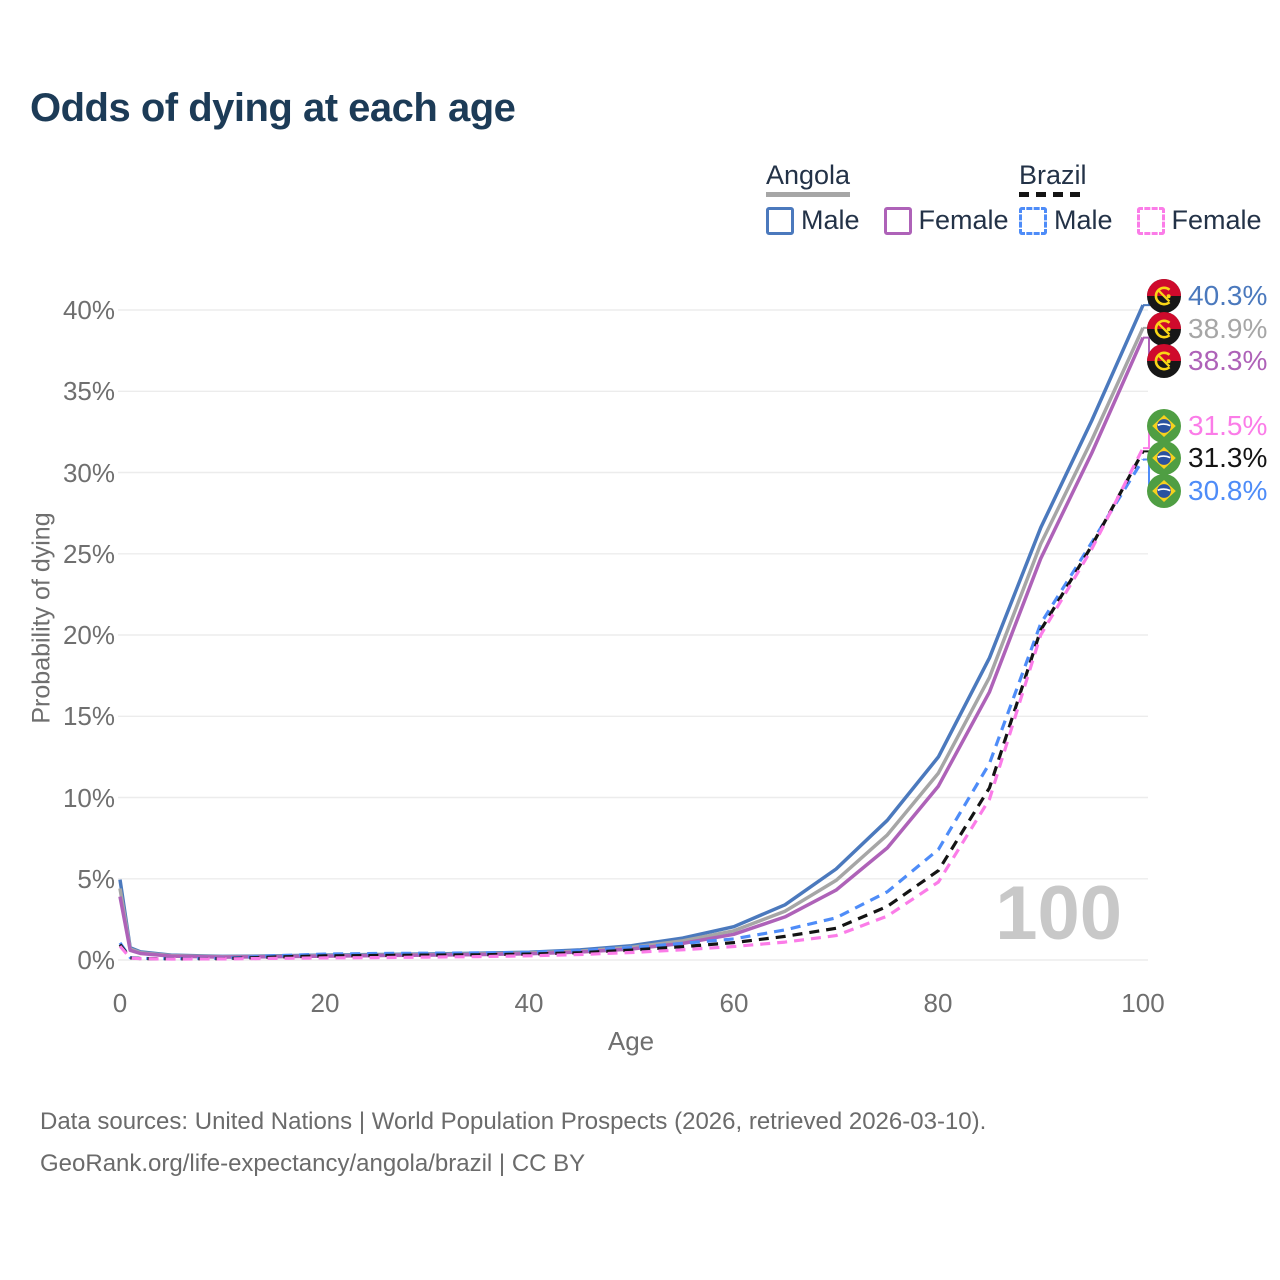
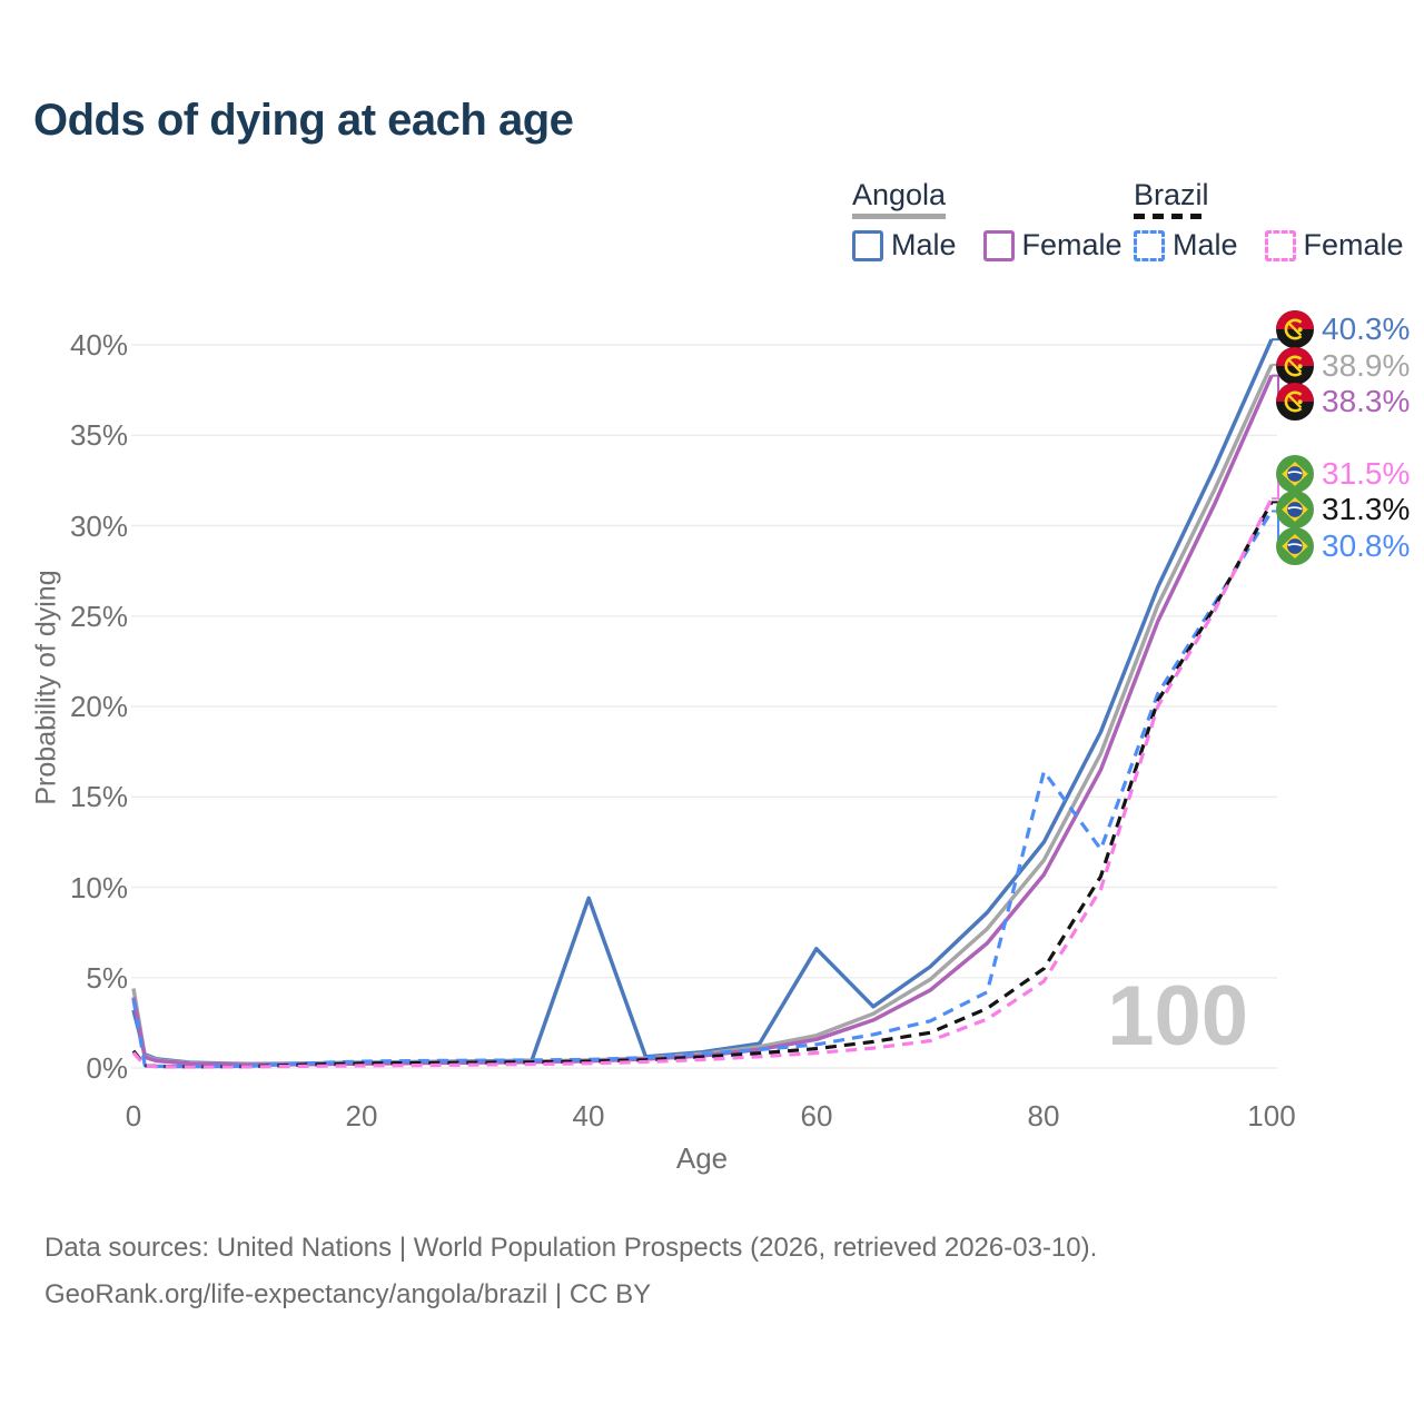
Angola Male/0: 5.0% -> 3.2%
Brazil Male/0: 1.1% -> 3.8%
Angola Male/40: 0.5% -> 9.4%
Angola Male/60: 2.0% -> 6.6%
Brazil Male/80: 6.8% -> 16.4%
